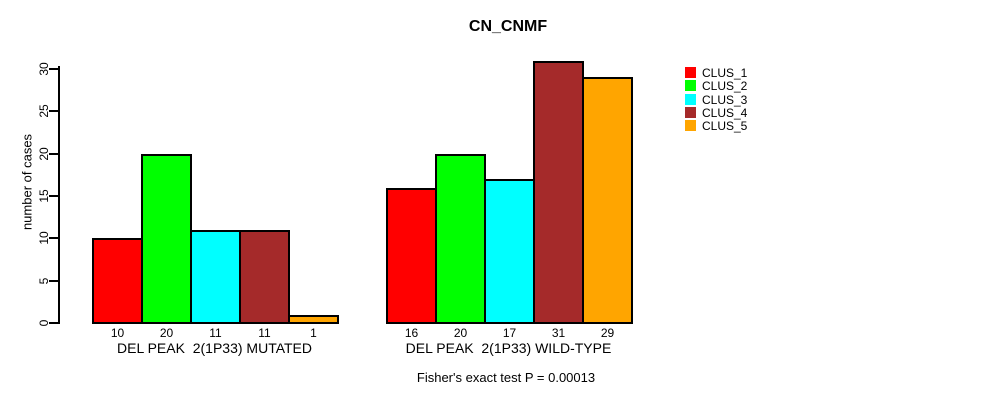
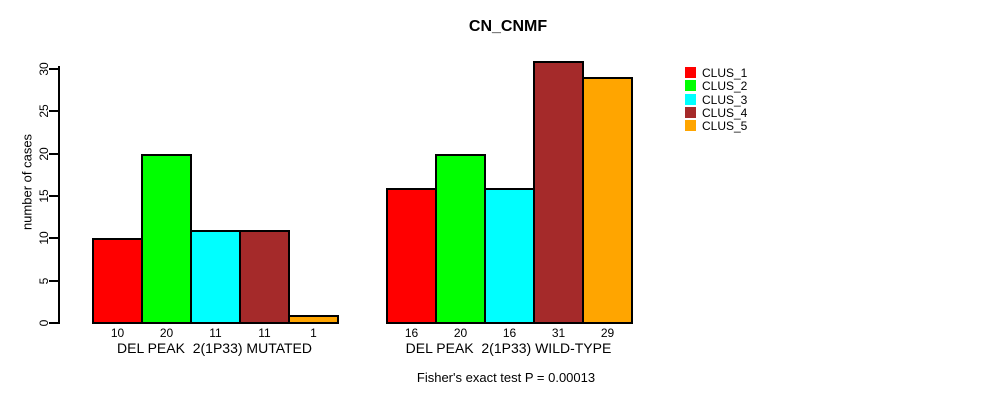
CLUS_3/DEL PEAK 2(1P33) WILD-TYPE: 17 -> 16
